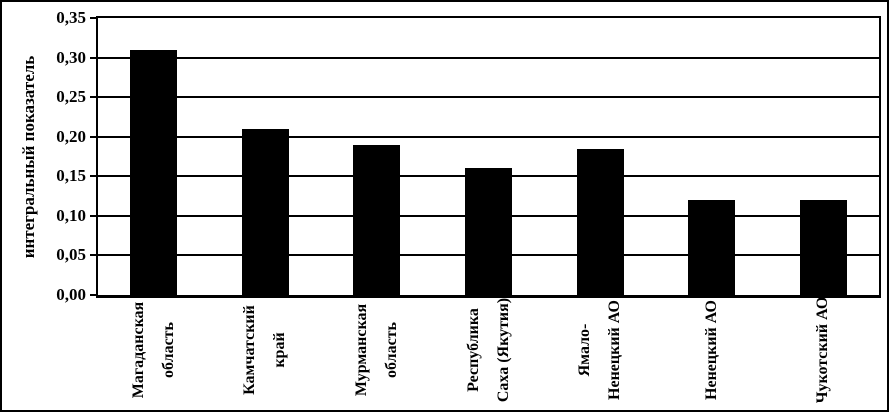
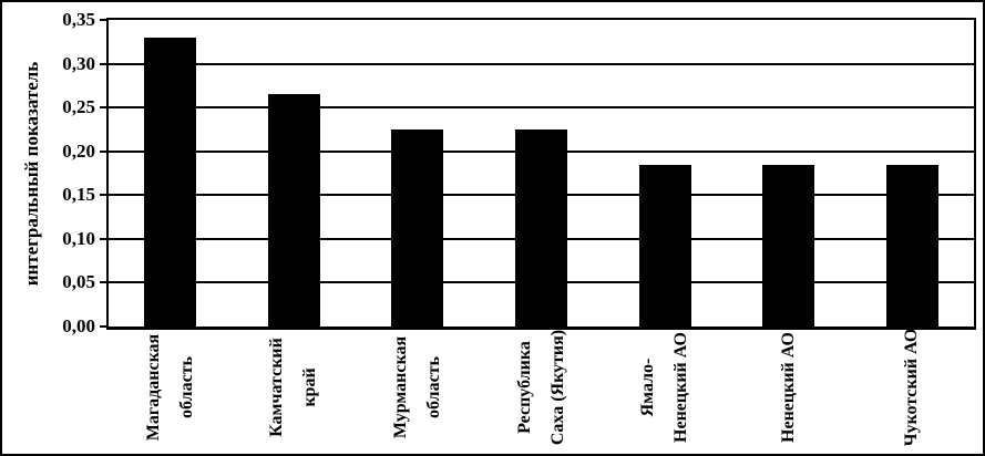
Магаданская область: 0,31 -> 0,33
Камчатский край: 0,21 -> 0,27
Мурманская область: 0,19 -> 0,23
Республика Саха (Якутия): 0,16 -> 0,23
Ненецкий АО: 0,12 -> 0,18
Чукотский АО: 0,12 -> 0,18
